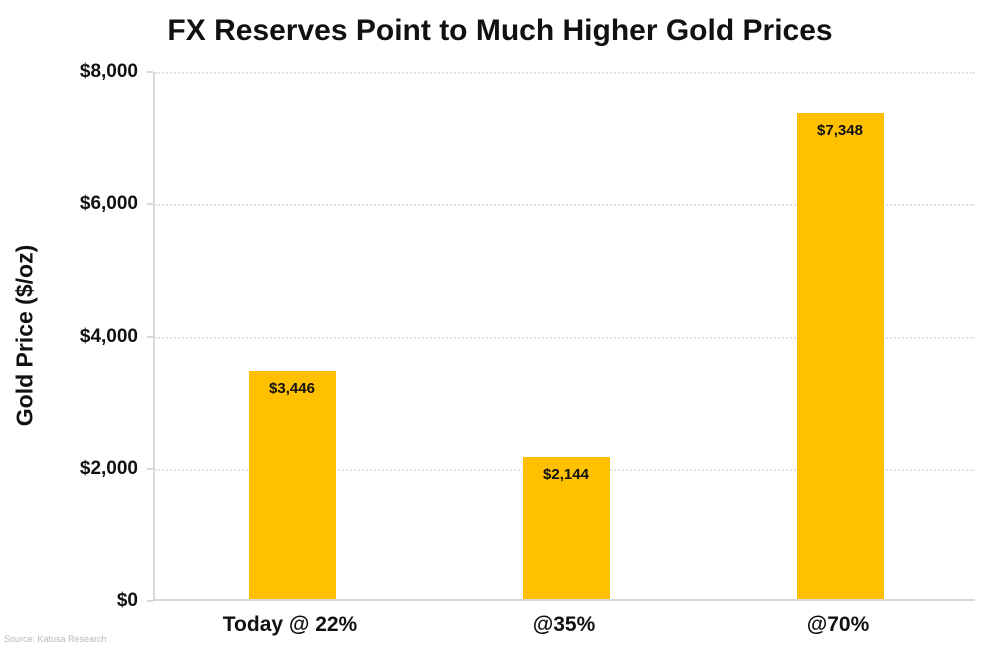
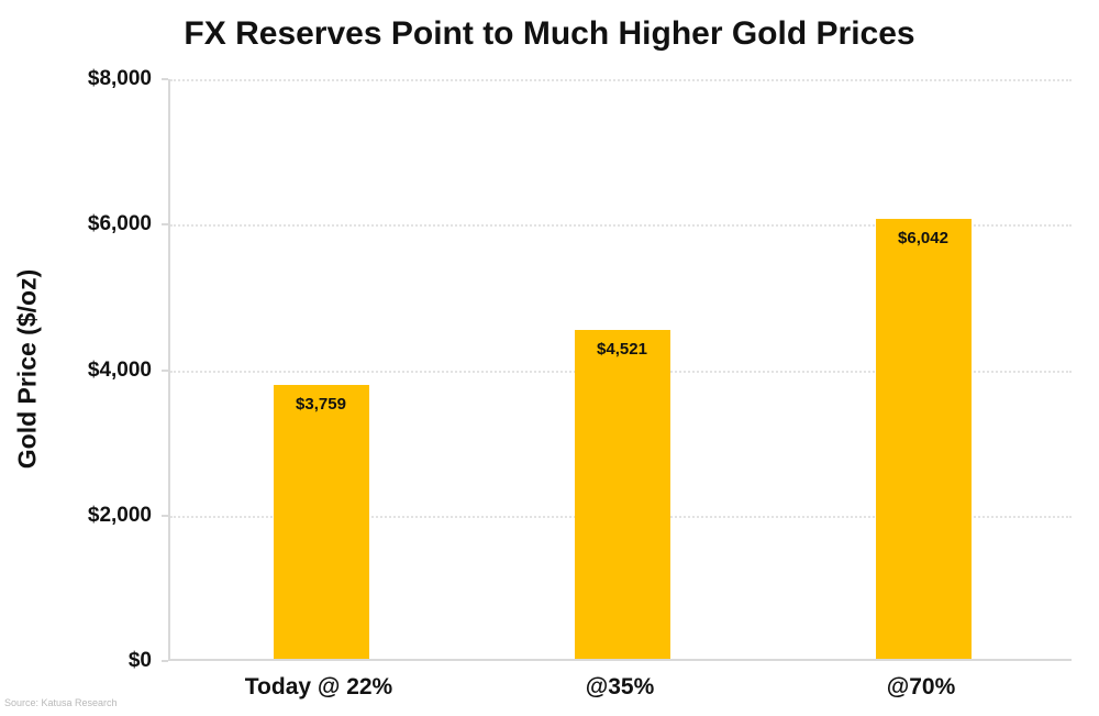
Today @ 22%: $3,446 -> $3,759
@35%: $2,144 -> $4,521
@70%: $7,348 -> $6,042
